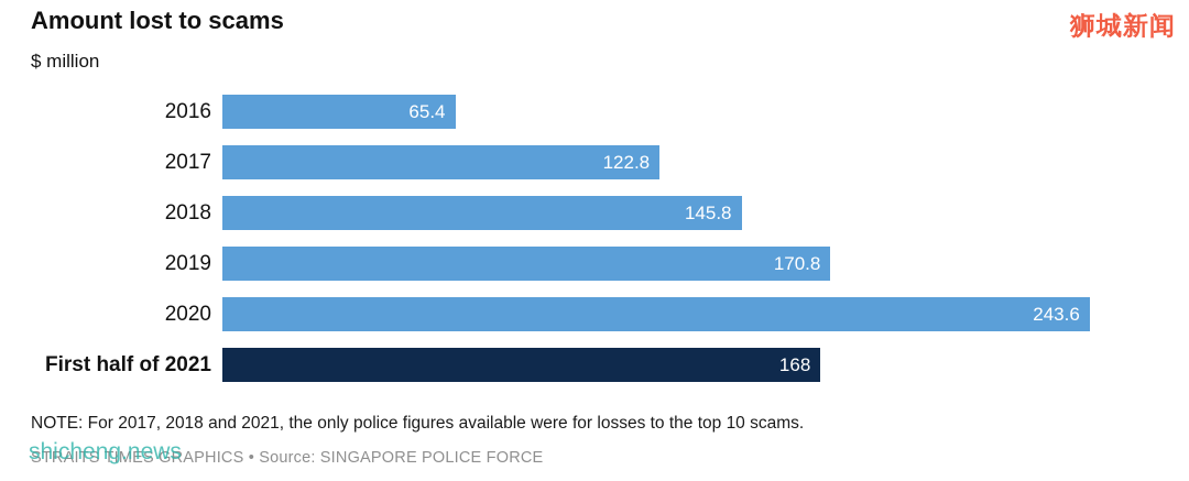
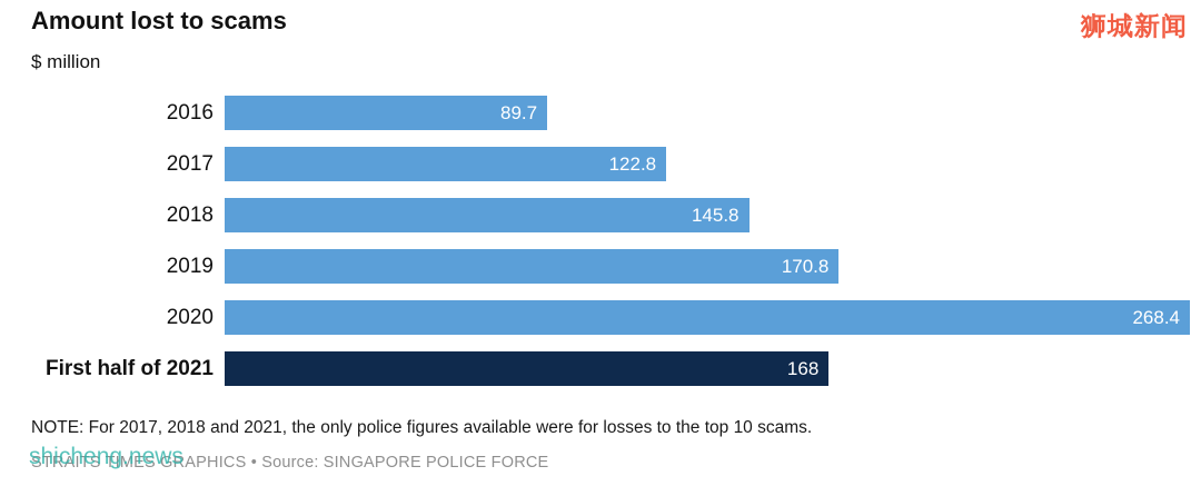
2016: 65.4 -> 89.7
2020: 243.6 -> 268.4
